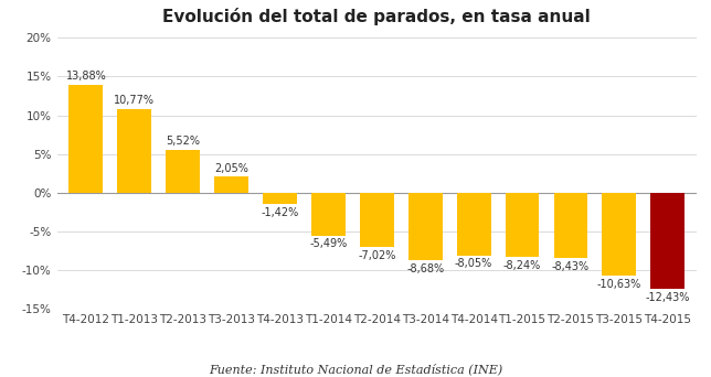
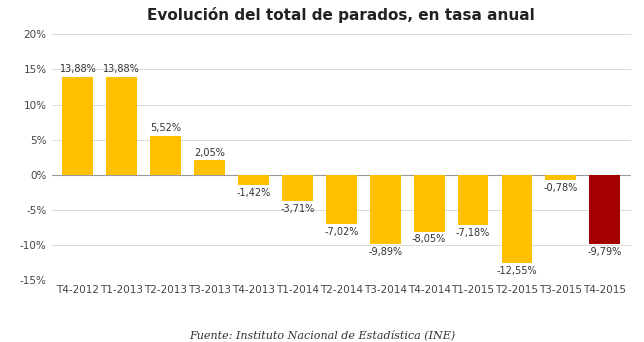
T1-2013: 10,77% -> 13,88%
T1-2014: -5,49% -> -3,71%
T3-2014: -8,68% -> -9,89%
T1-2015: -8,24% -> -7,18%
T2-2015: -8,43% -> -12,55%
T3-2015: -10,63% -> -0,78%
T4-2015: -12,43% -> -9,79%
